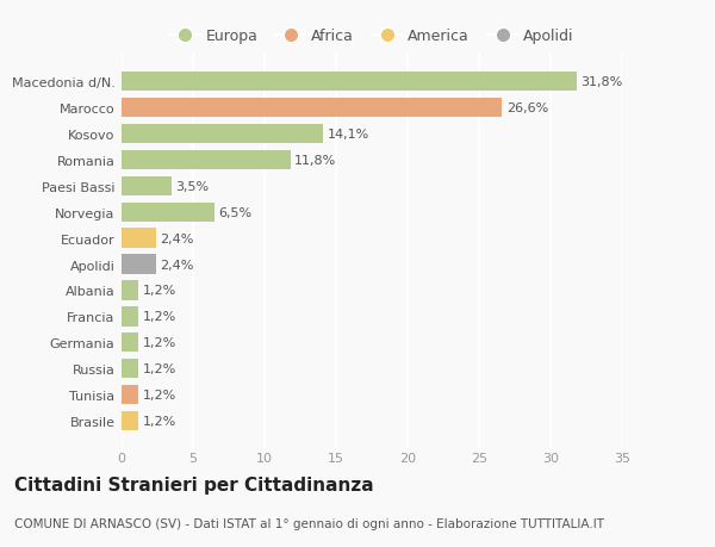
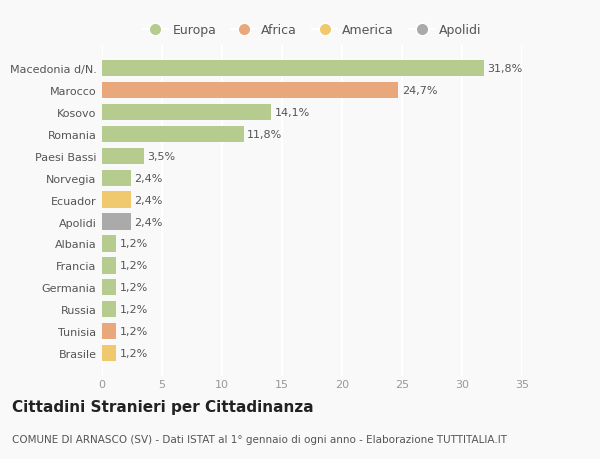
Marocco: 26,6% -> 24,7%
Norvegia: 6,5% -> 2,4%
